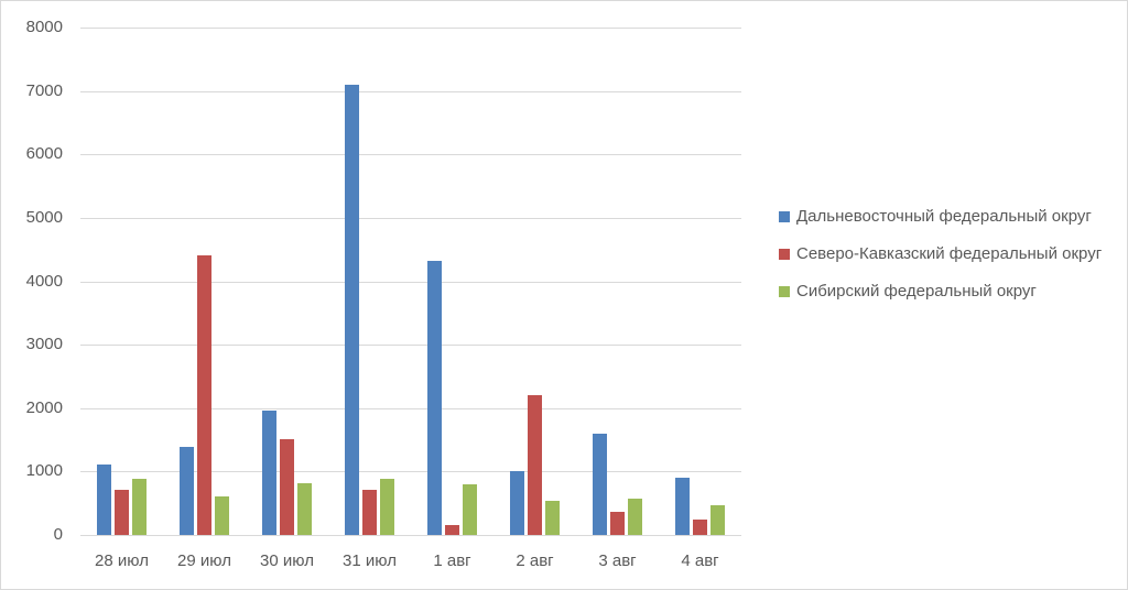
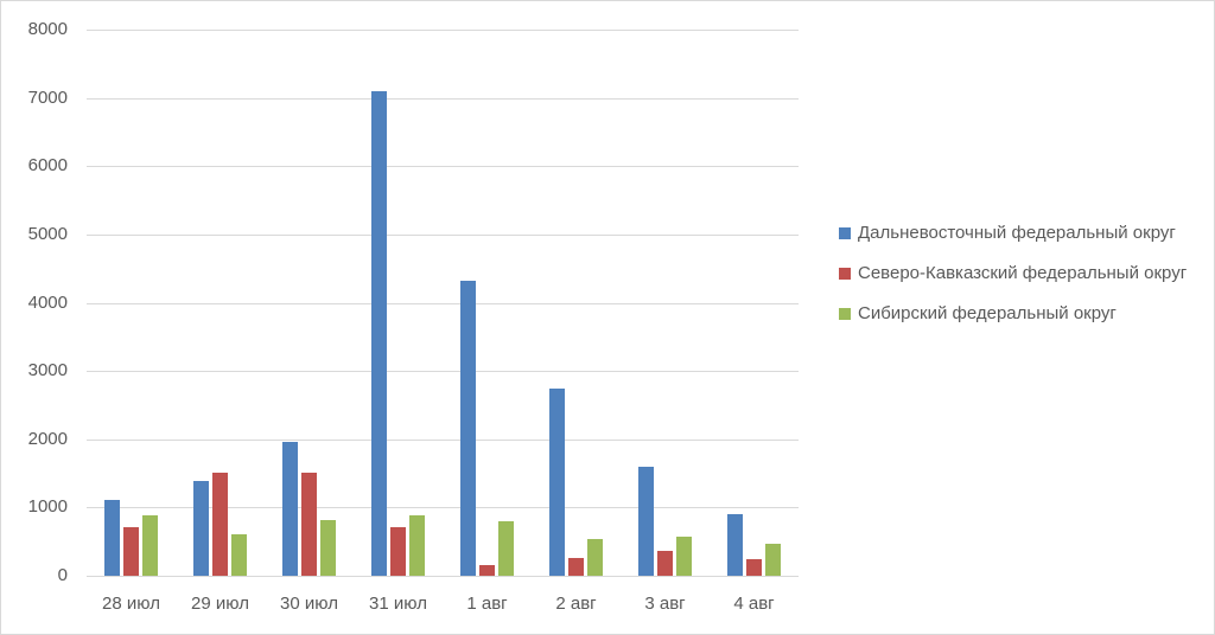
Северо-Кавказский федеральный округ/29 июл: 4400 -> 1500
Дальневосточный федеральный округ/2 авг: 1000 -> 2700
Северо-Кавказский федеральный округ/2 авг: 2200 -> 300
